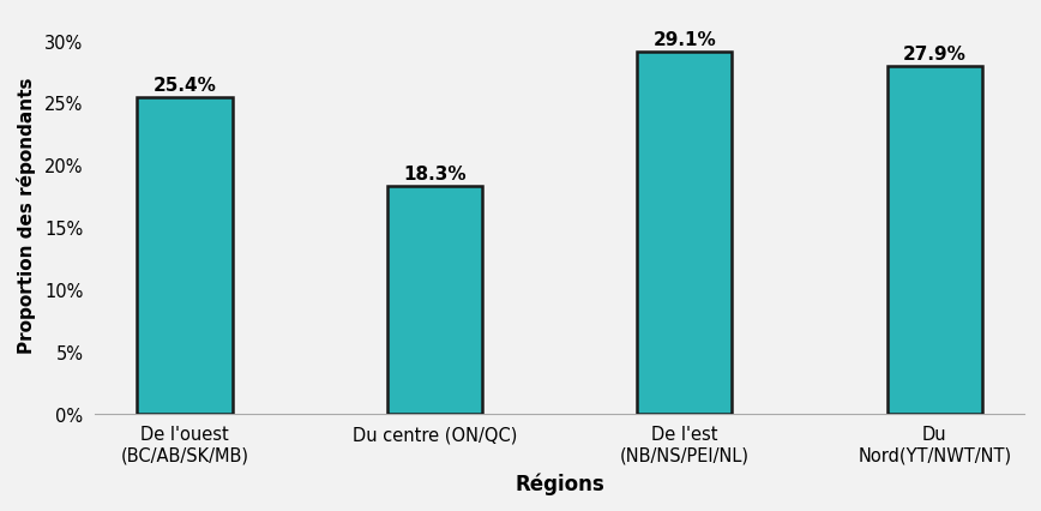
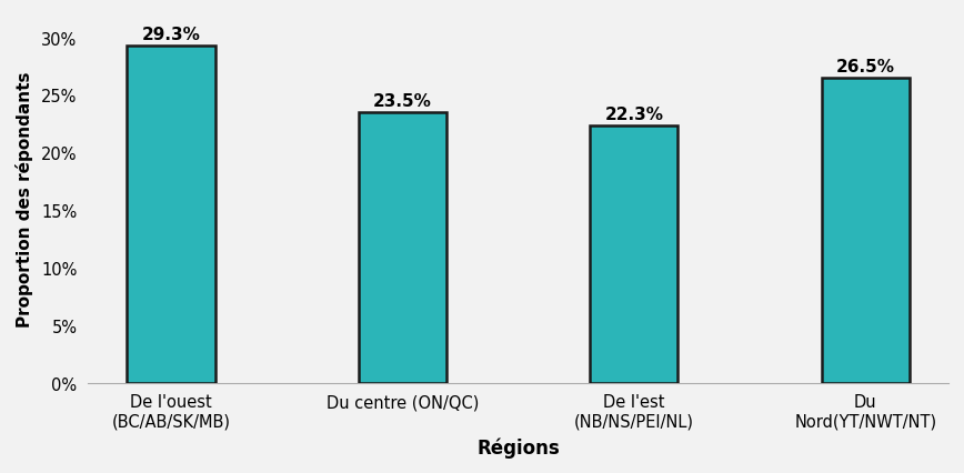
De l'ouest (BC/AB/SK/MB): 25.4% -> 29.3%
Du centre (ON/QC): 18.3% -> 23.5%
De l'est (NB/NS/PEI/NL): 29.1% -> 22.3%
Du Nord(YT/NWT/NT): 27.9% -> 26.5%
